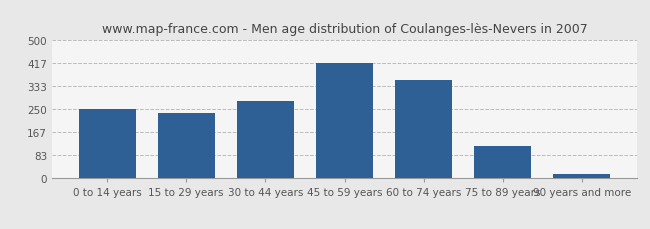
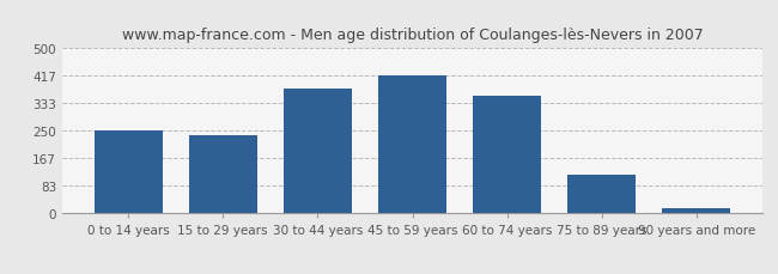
30 to 44 years: 282 -> 380
